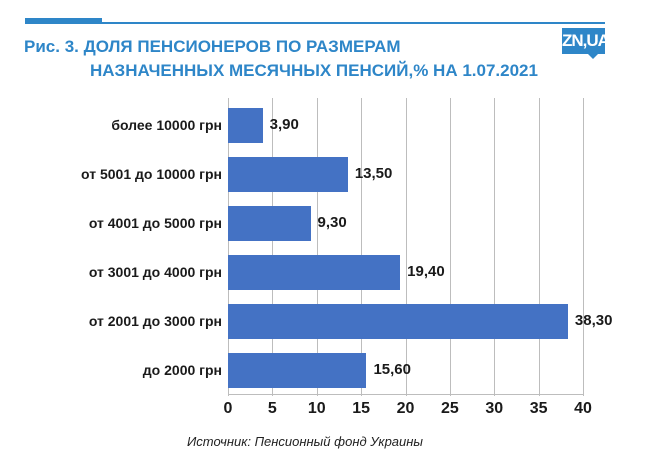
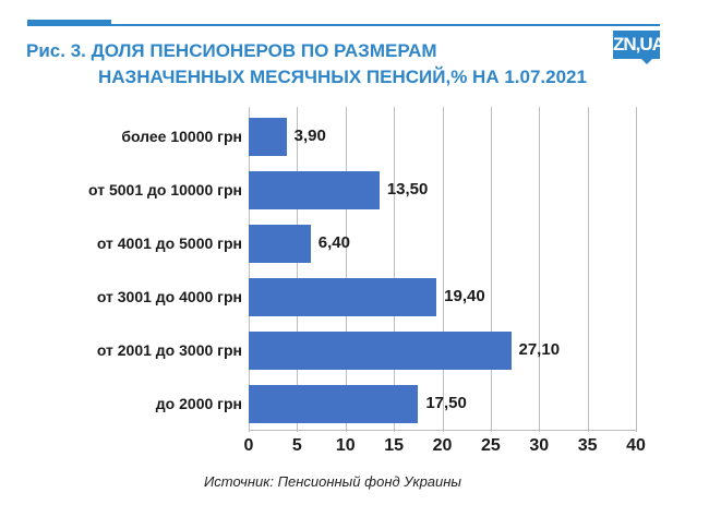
от 4001 до 5000 грн: 9,30 -> 6,40
от 2001 до 3000 грн: 38,30 -> 27,10
до 2000 грн: 15,60 -> 17,50
